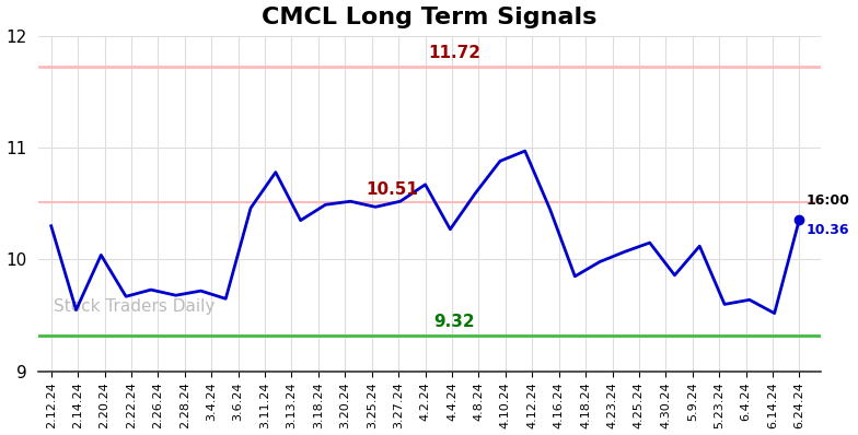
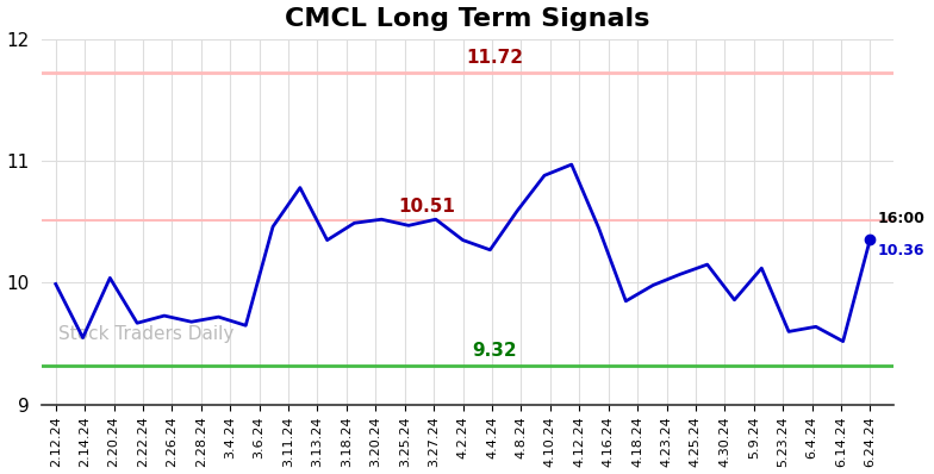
2.12.24: 10.30 -> 9.99
4.2.24: 10.67 -> 10.35
